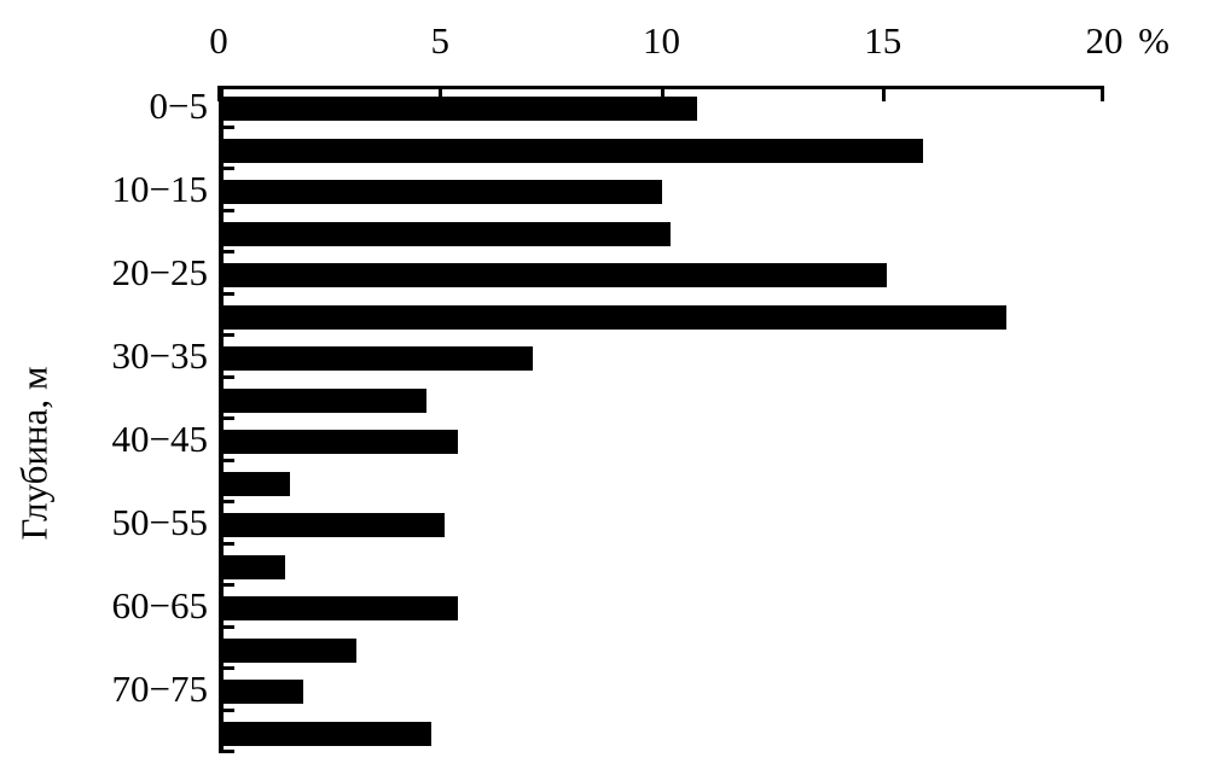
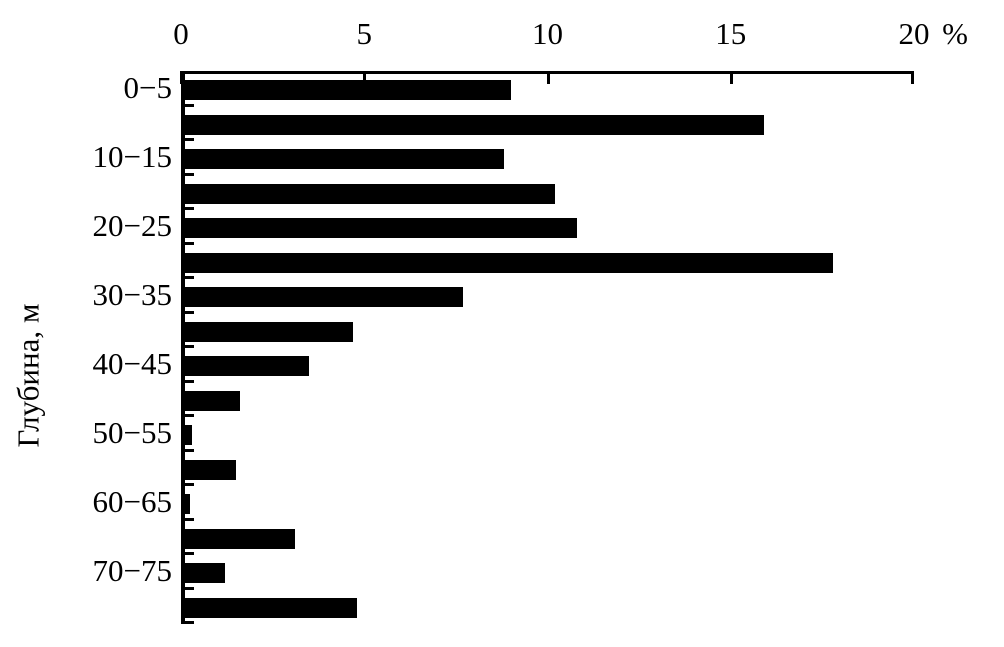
0−5: 10.8 -> 9.0
10−15: 10.0 -> 8.8
20−25: 15.1 -> 10.8
30−35: 7.1 -> 7.7
40−45: 5.4 -> 3.5
50−55: 5.1 -> 0.3
60−65: 5.4 -> 0.2
70−75: 1.9 -> 1.2
